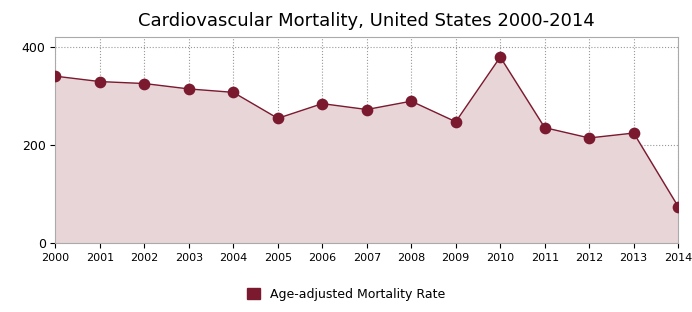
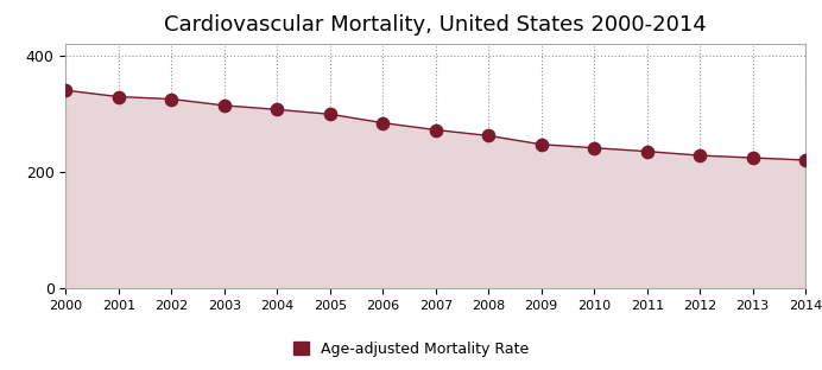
2005: 255 -> 300
2008: 290 -> 263
2010: 380 -> 242
2012: 215 -> 229
2014: 75 -> 221
